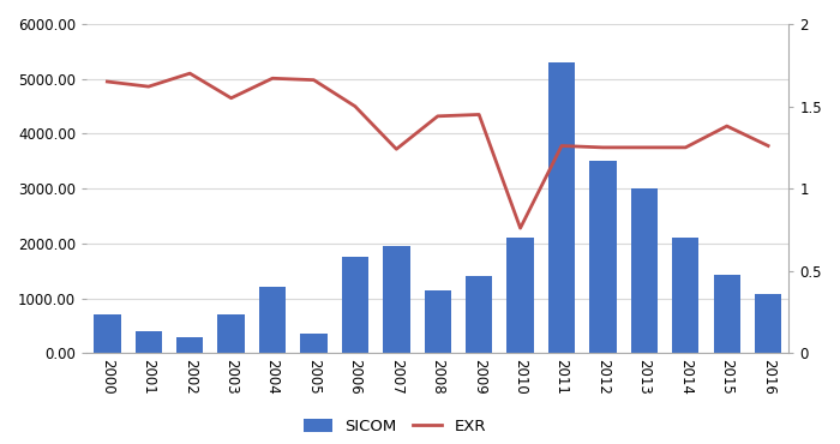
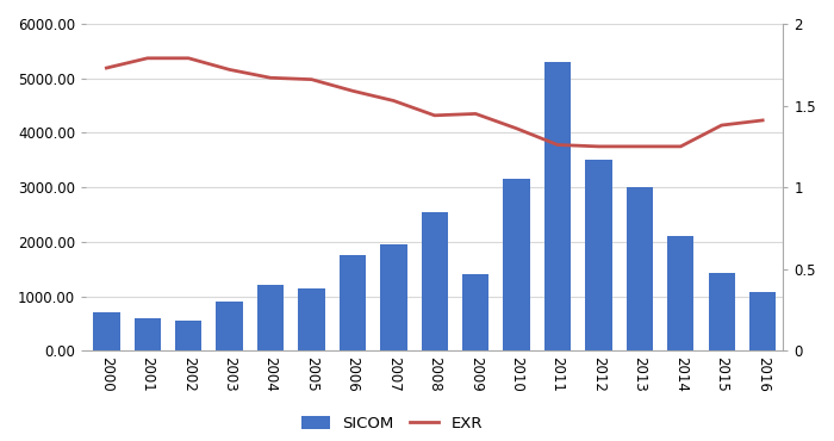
EXR/2000: 1.65 -> 1.73
SICOM/2001: 400 -> 600
EXR/2001: 1.62 -> 1.79
SICOM/2002: 300 -> 550
EXR/2002: 1.70 -> 1.79
SICOM/2003: 700 -> 900
EXR/2003: 1.55 -> 1.72
SICOM/2005: 350 -> 1150
EXR/2006: 1.50 -> 1.59
EXR/2007: 1.24 -> 1.53
SICOM/2008: 1150 -> 2550
SICOM/2010: 2100 -> 3150
EXR/2010: 0.76 -> 1.36
EXR/2016: 1.26 -> 1.41
